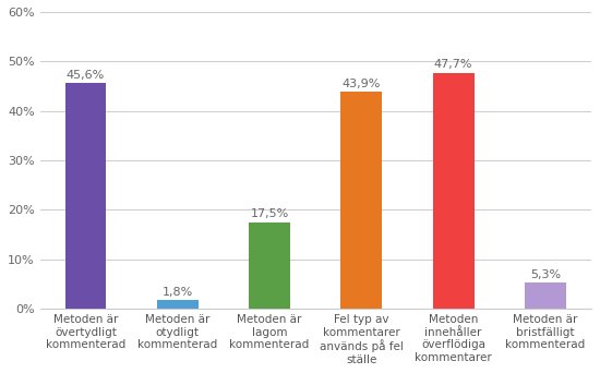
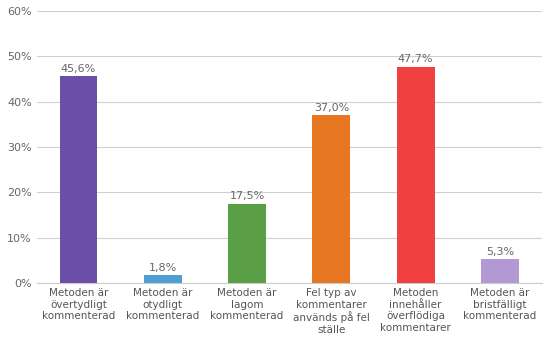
Fel typ av kommentarer används på fel ställe: 43,9% -> 37,0%
